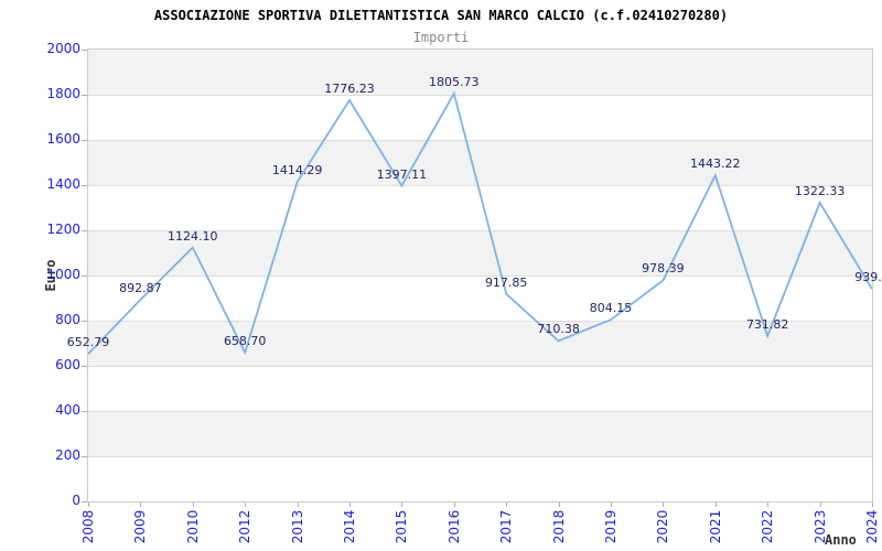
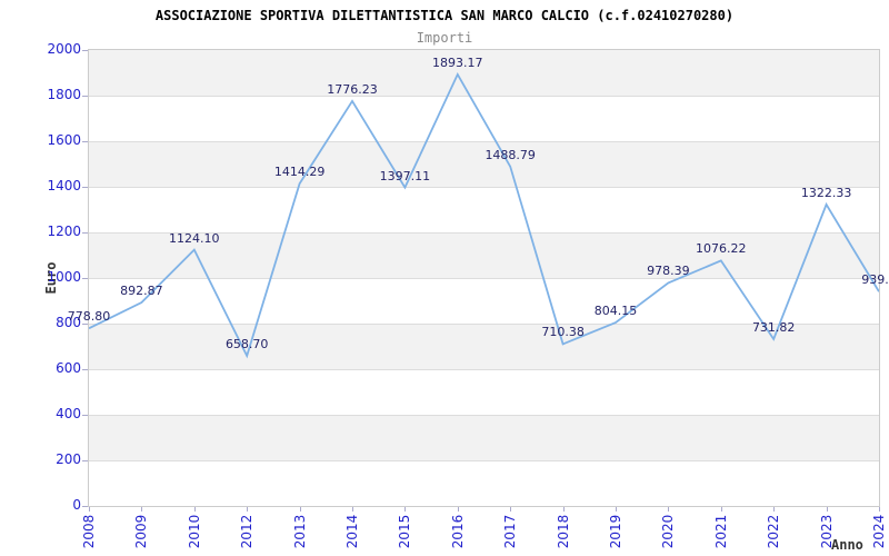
2008: 652.79 -> 778.80
2016: 1805.73 -> 1893.17
2017: 917.85 -> 1488.79
2021: 1443.22 -> 1076.22
